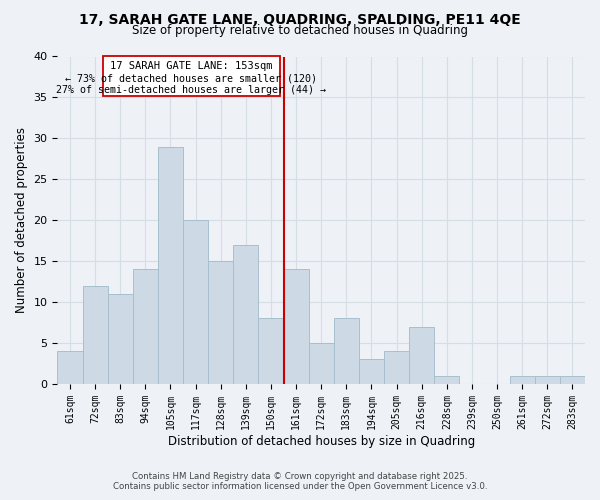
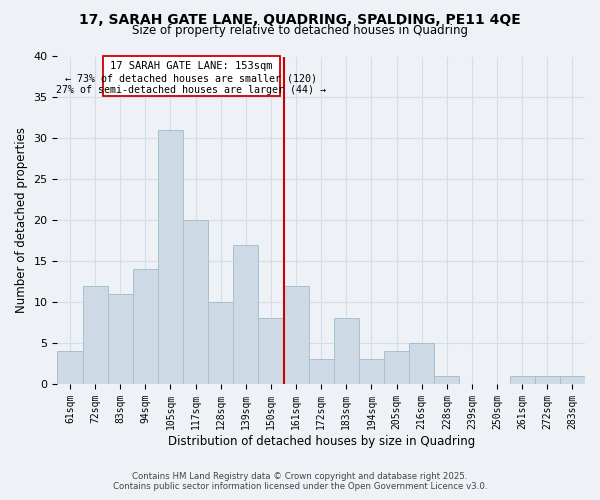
105sqm: 29 -> 31
128sqm: 15 -> 10
161sqm: 14 -> 12
172sqm: 5 -> 3
216sqm: 7 -> 5
